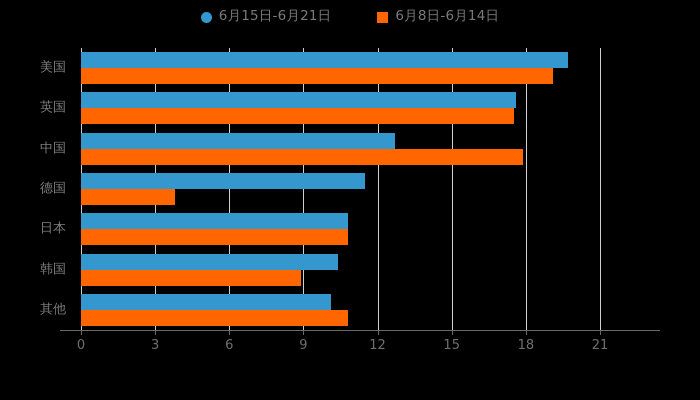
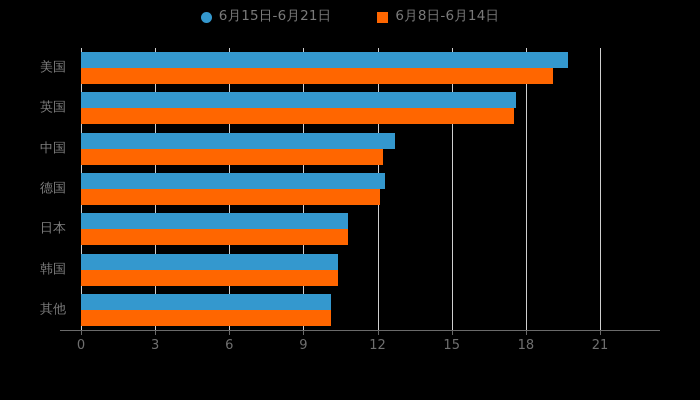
6月8日-6月14日/中国: 17.9 -> 12.2
6月15日-6月21日/德国: 11.5 -> 12.3
6月8日-6月14日/德国: 3.8 -> 12.1
6月8日-6月14日/韩国: 8.9 -> 10.4
6月8日-6月14日/其他: 10.8 -> 10.1
